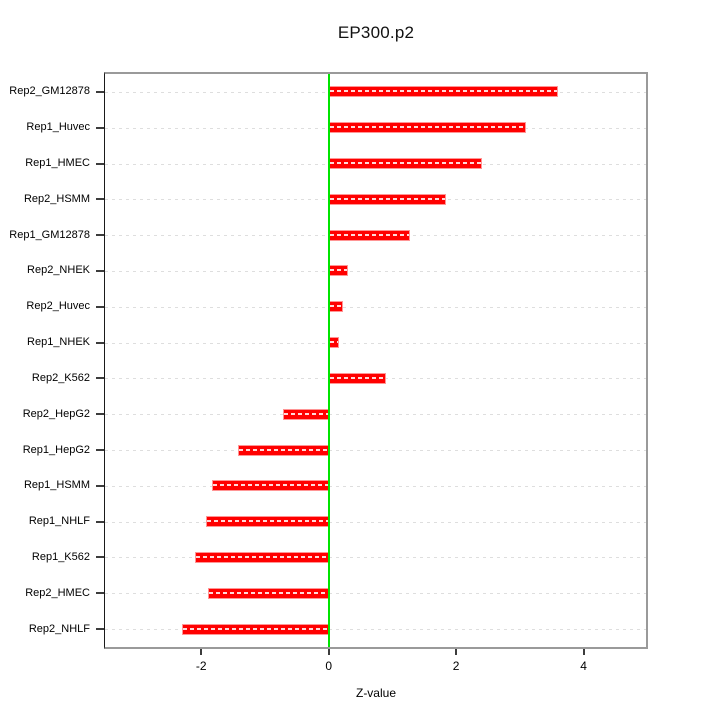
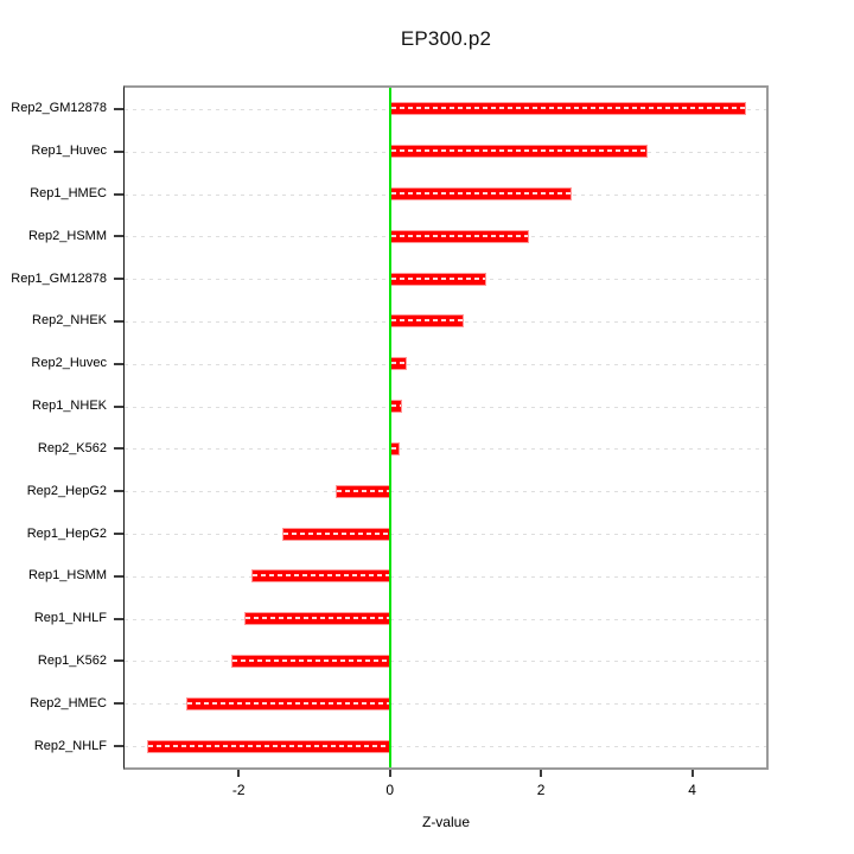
Rep2_GM12878: 3.6 -> 4.7
Rep1_Huvec: 3.1 -> 3.4
Rep2_NHEK: 0.3 -> 1.0
Rep2_K562: 0.9 -> 0.1
Rep2_HMEC: -1.9 -> -2.7
Rep2_NHLF: -2.3 -> -3.2
